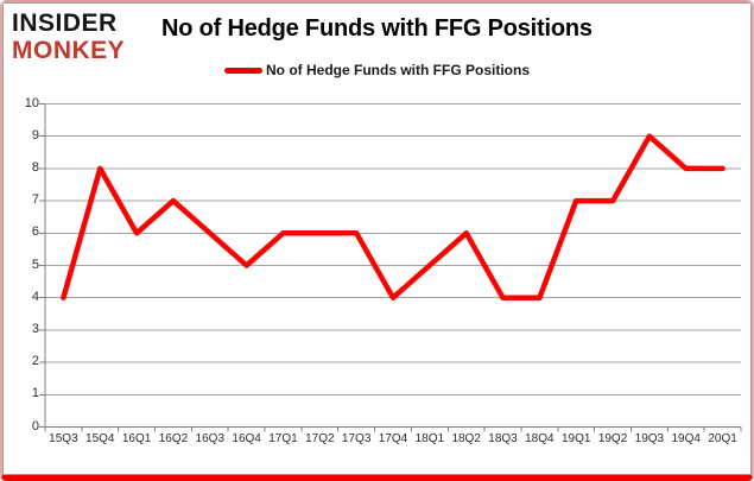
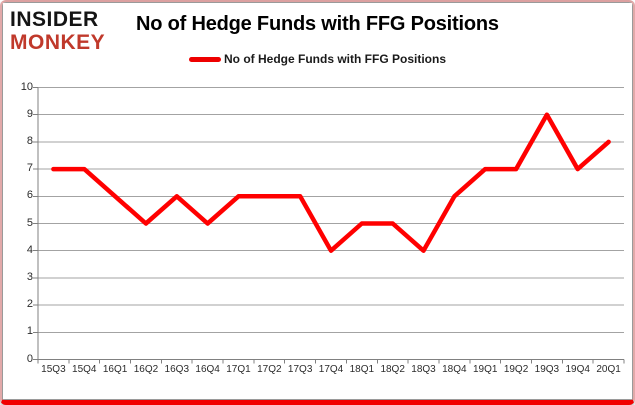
15Q3: 4 -> 7
15Q4: 8 -> 7
16Q2: 7 -> 5
18Q2: 6 -> 5
18Q4: 4 -> 6
19Q4: 8 -> 7
